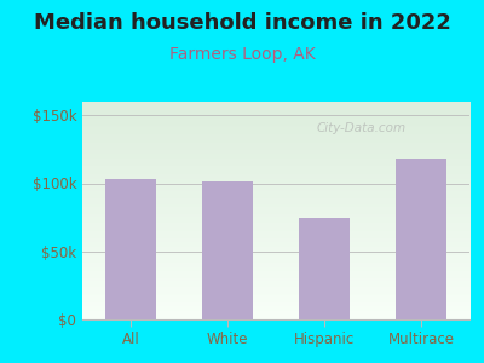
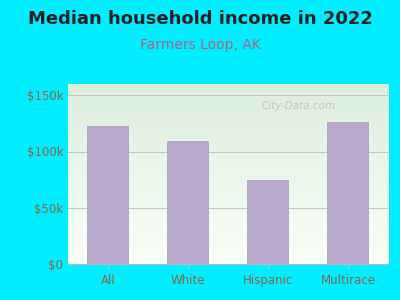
All: $103k -> $123k
White: $102k -> $109k
Multirace: $118k -> $126k
